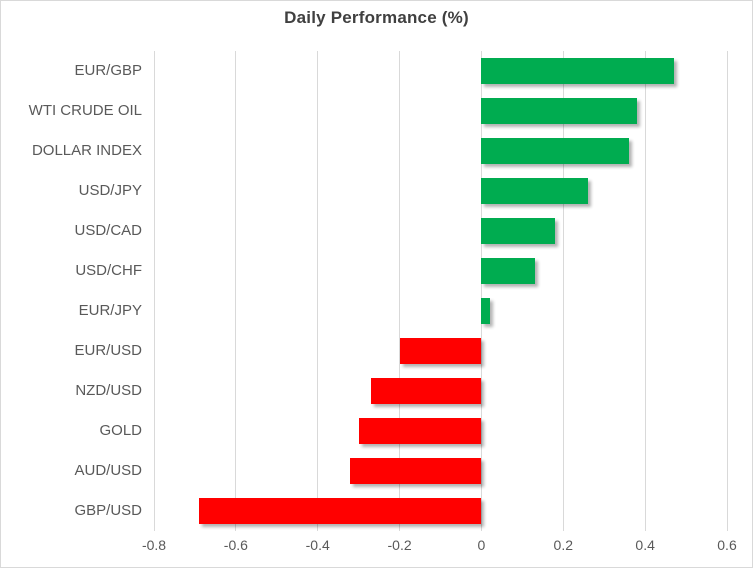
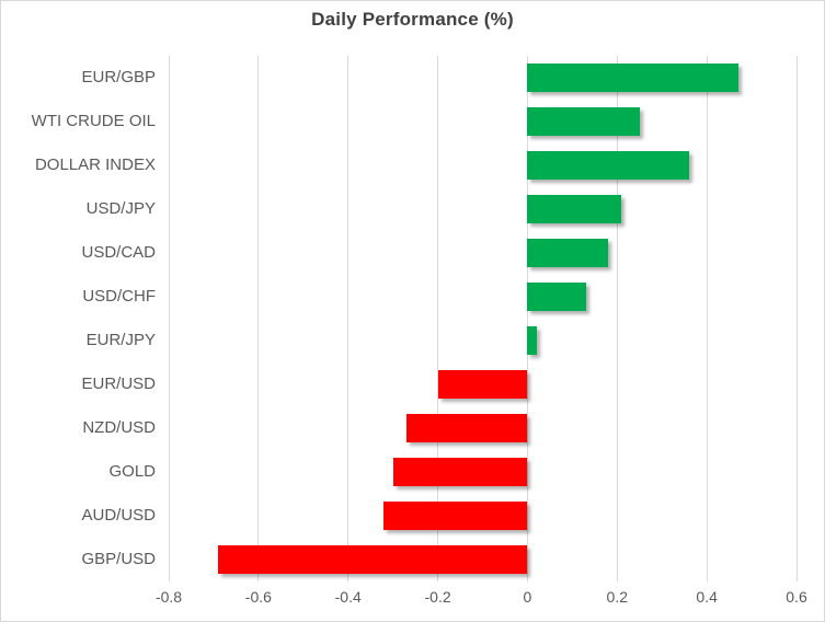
WTI CRUDE OIL: 0.38 -> 0.25
USD/JPY: 0.26 -> 0.21
